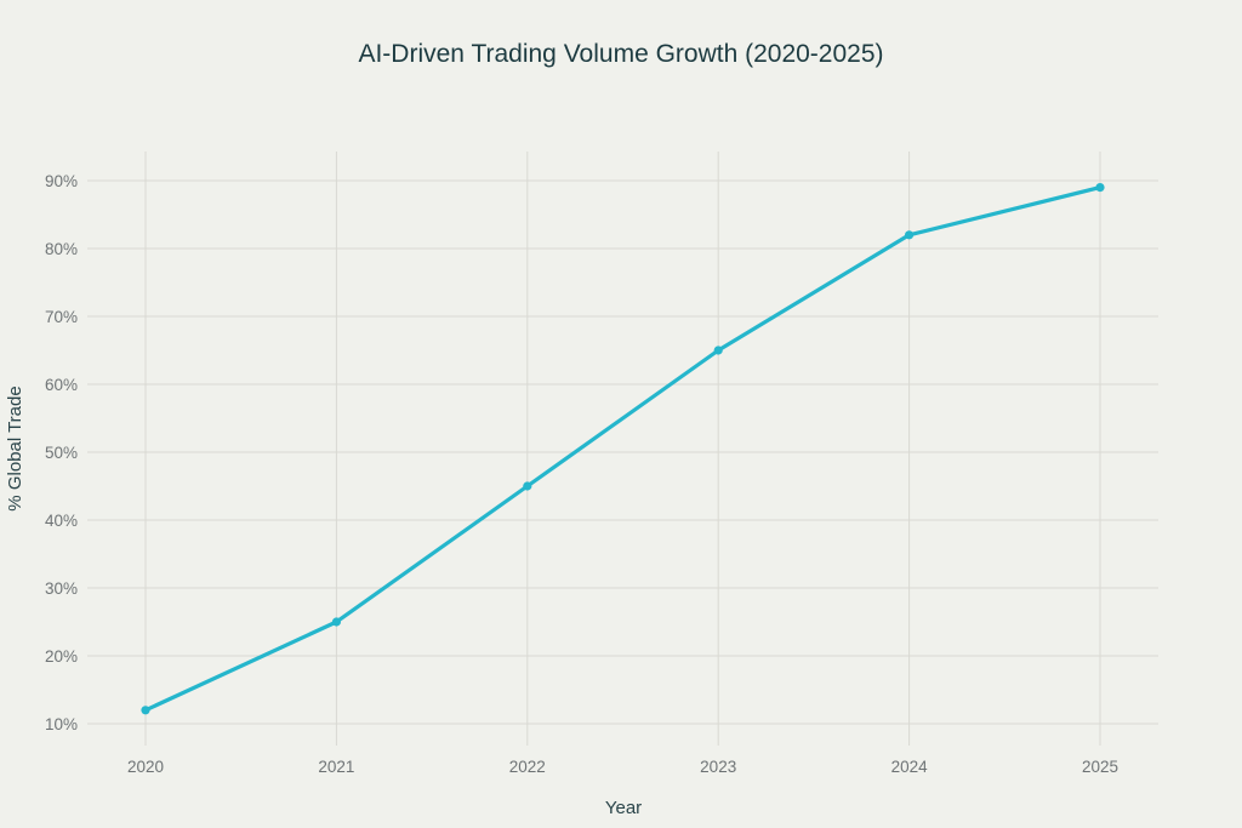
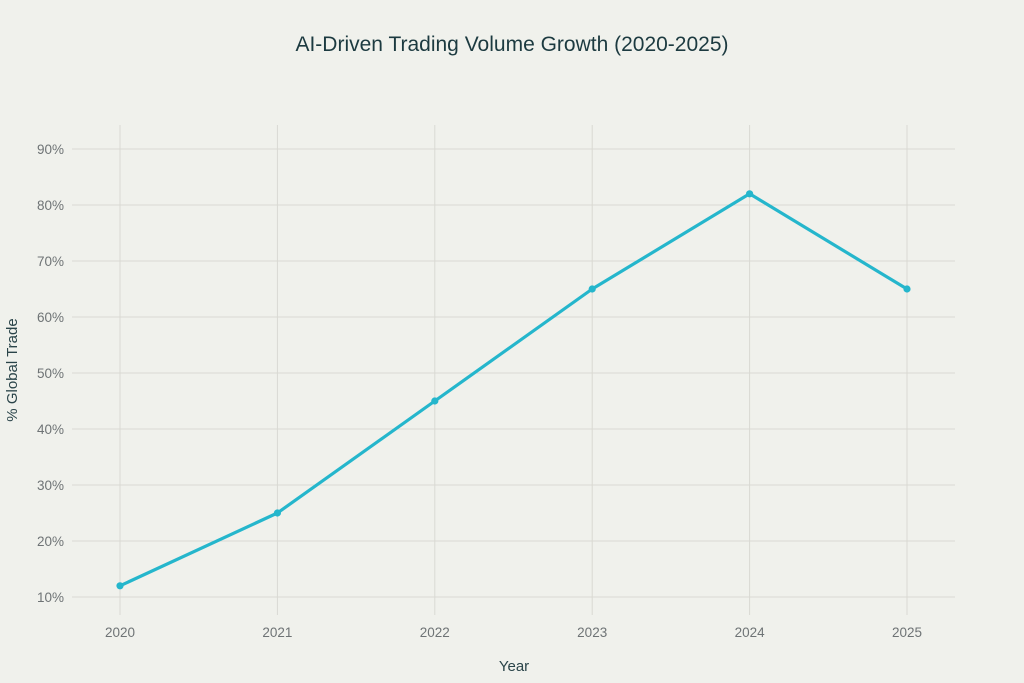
2025: 89% -> 65%
